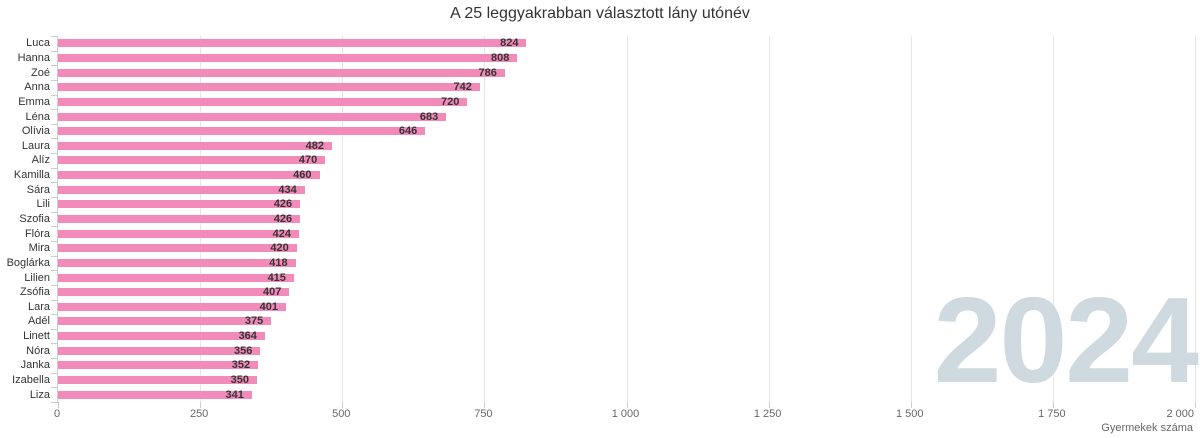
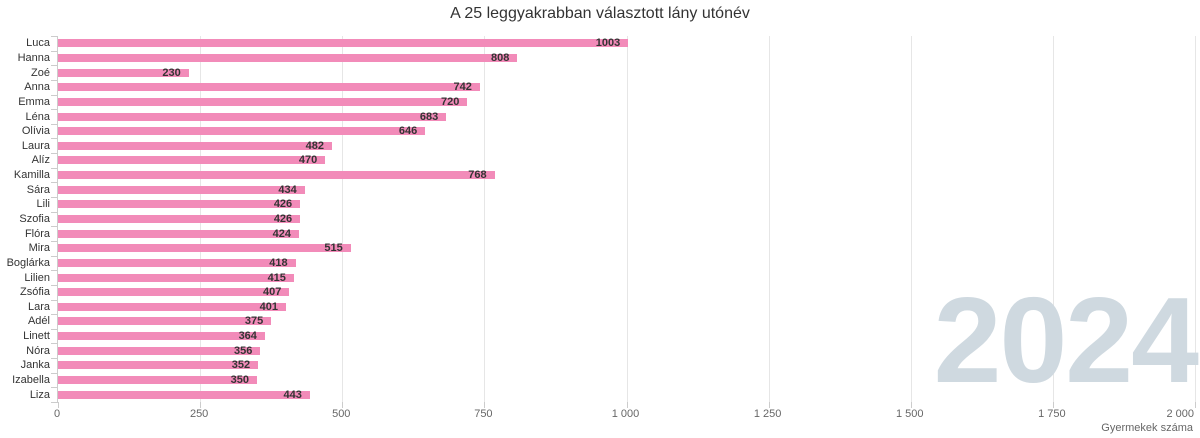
Luca: 824 -> 1003
Zoé: 786 -> 230
Kamilla: 460 -> 768
Mira: 420 -> 515
Liza: 341 -> 443
